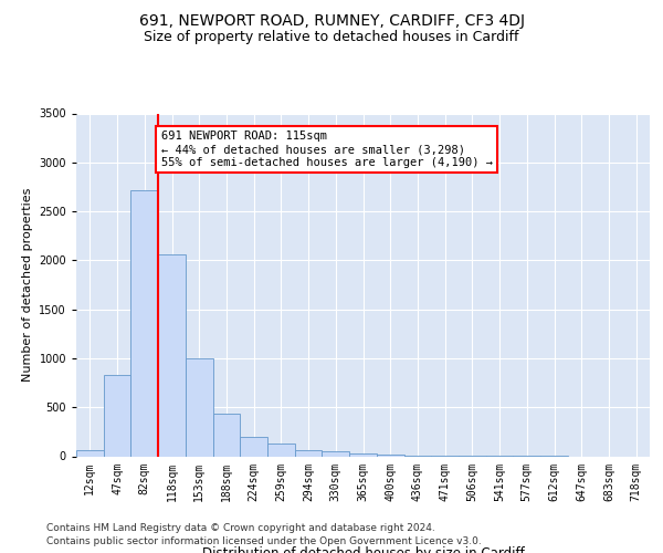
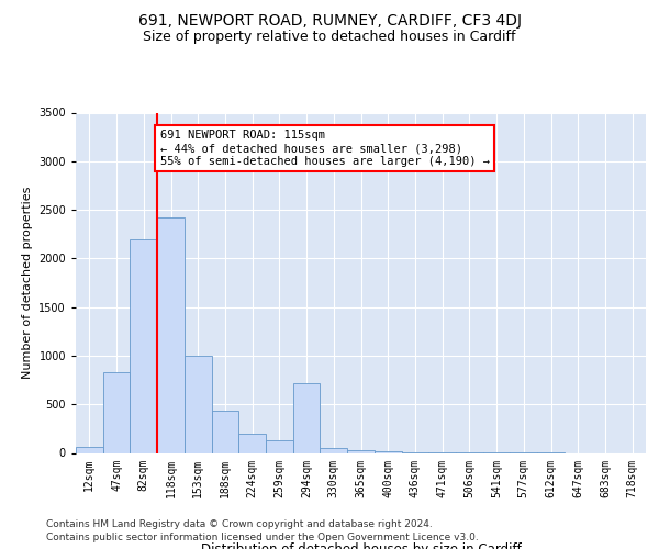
82sqm: 2720 -> 2200
118sqm: 2060 -> 2420
294sqm: 60 -> 720
